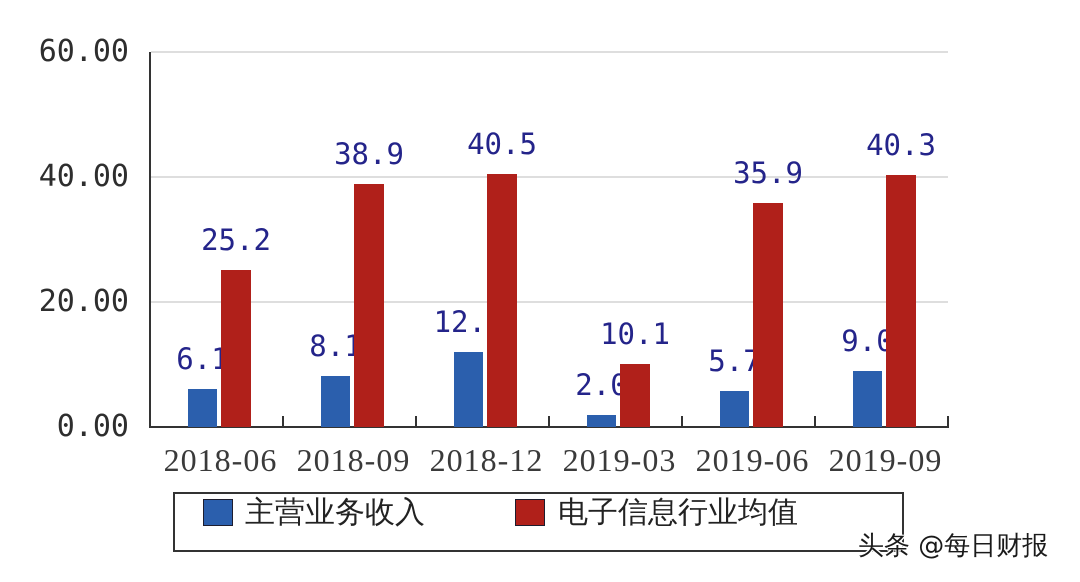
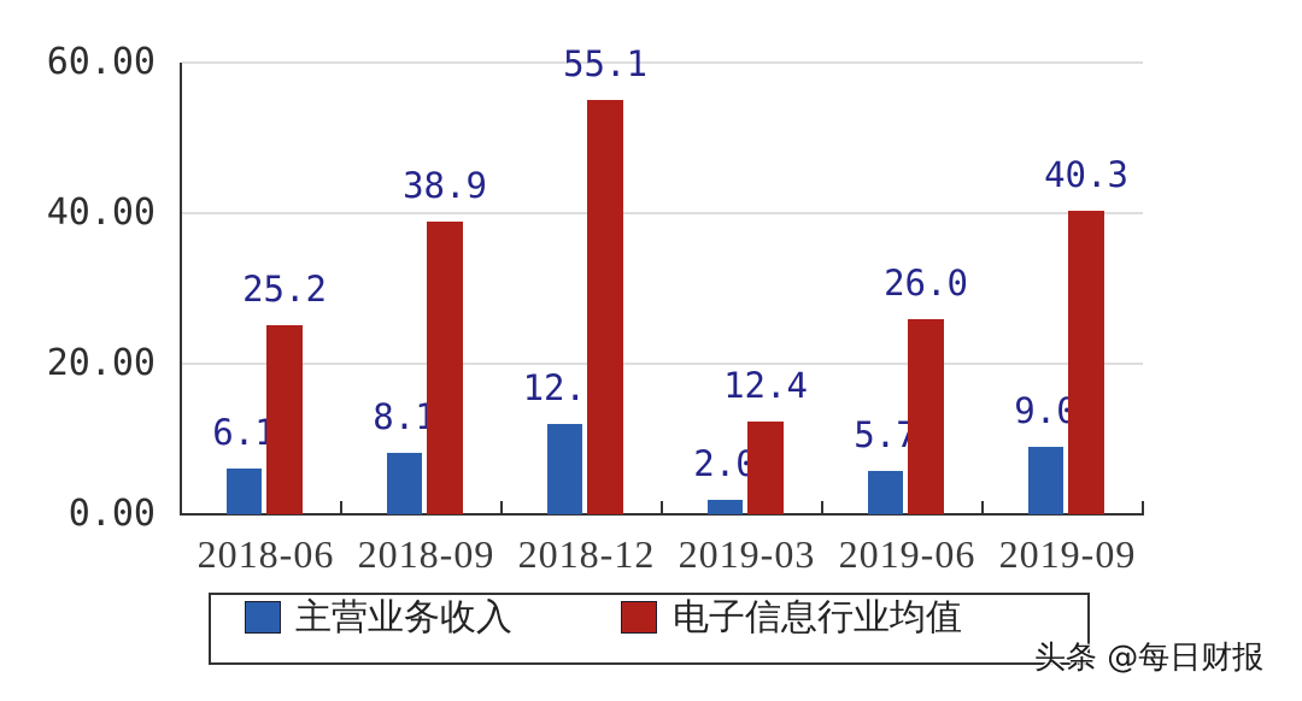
电子信息行业均值/2018-12: 40.5 -> 55.1
电子信息行业均值/2019-03: 10.1 -> 12.4
电子信息行业均值/2019-06: 35.9 -> 26.0
